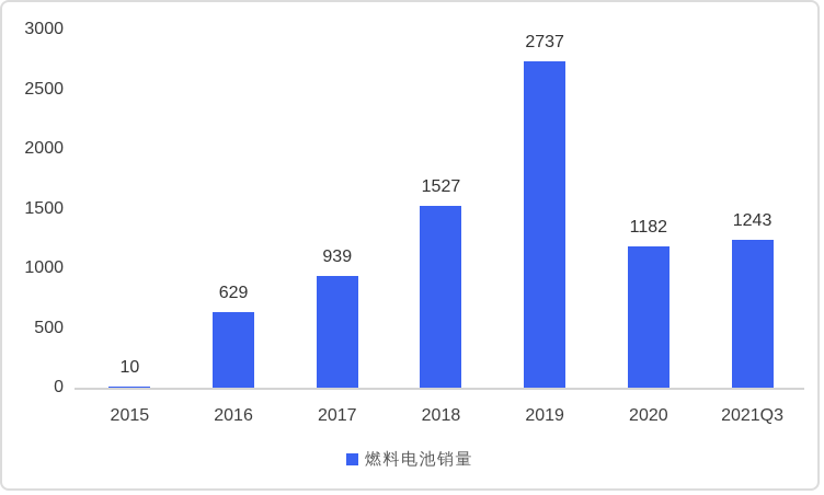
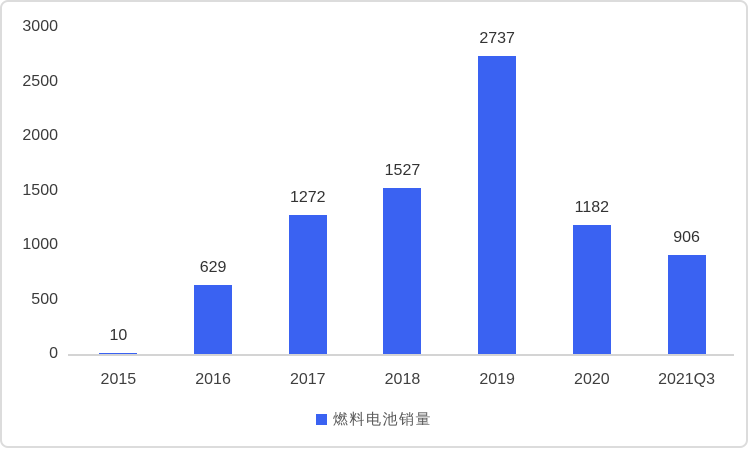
2017: 939 -> 1272
2021Q3: 1243 -> 906
